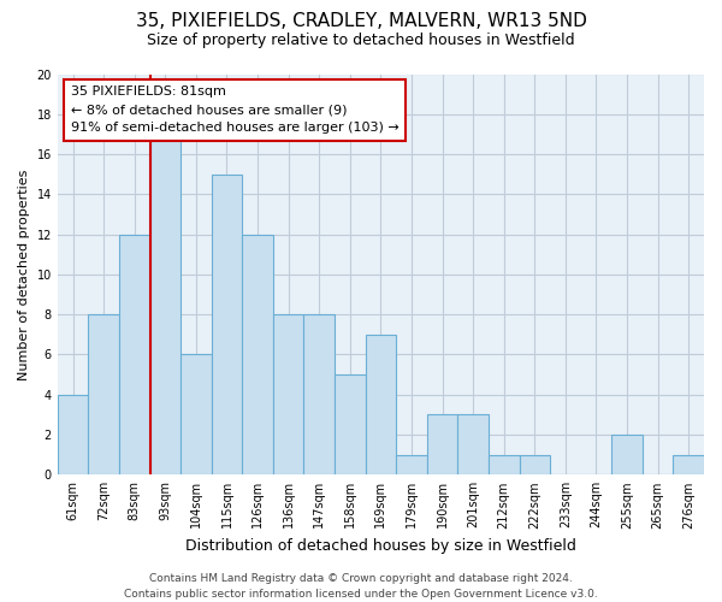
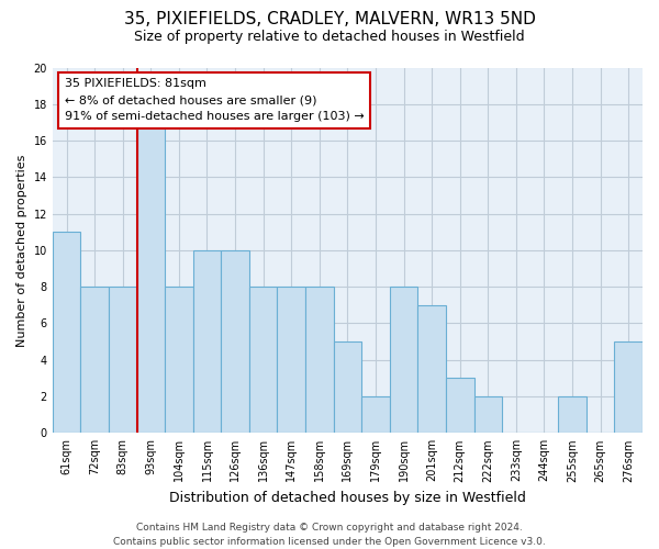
61sqm: 4 -> 11
83sqm: 12 -> 8
104sqm: 6 -> 8
115sqm: 15 -> 10
126sqm: 12 -> 10
158sqm: 5 -> 8
169sqm: 7 -> 5
179sqm: 1 -> 2
190sqm: 3 -> 8
201sqm: 3 -> 7
212sqm: 1 -> 3
222sqm: 1 -> 2
276sqm: 1 -> 5
